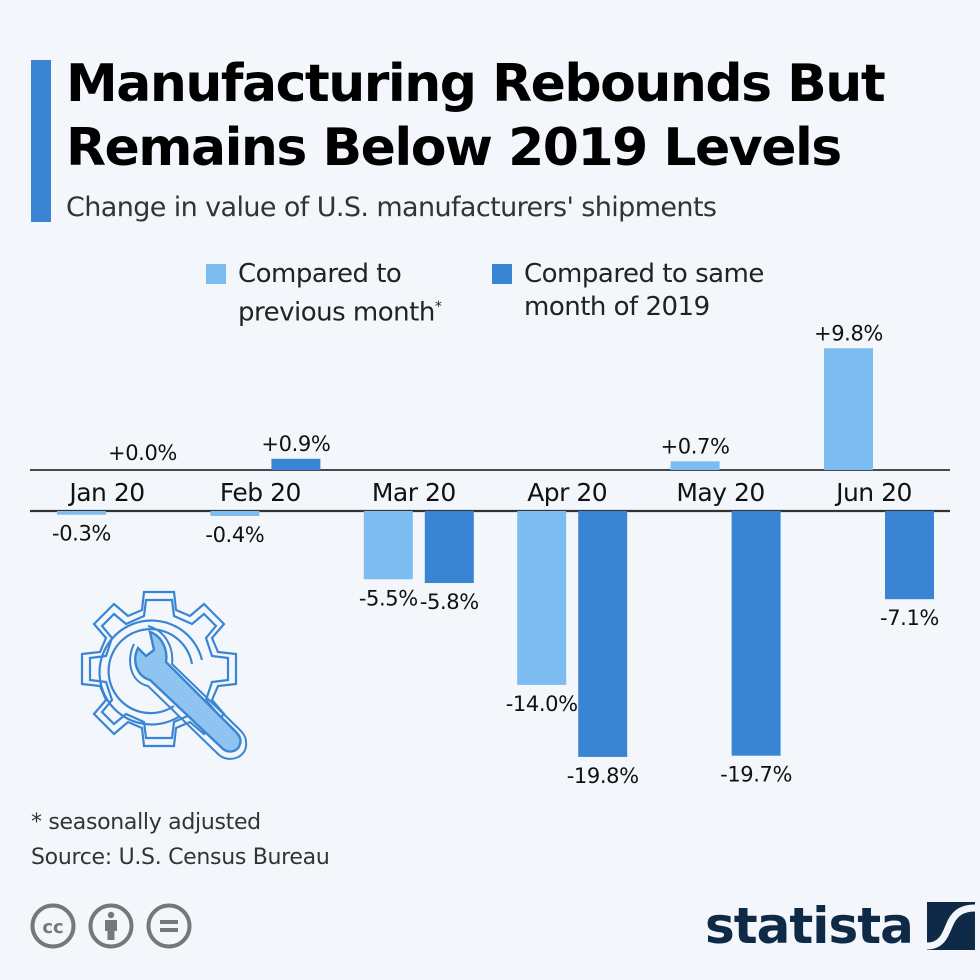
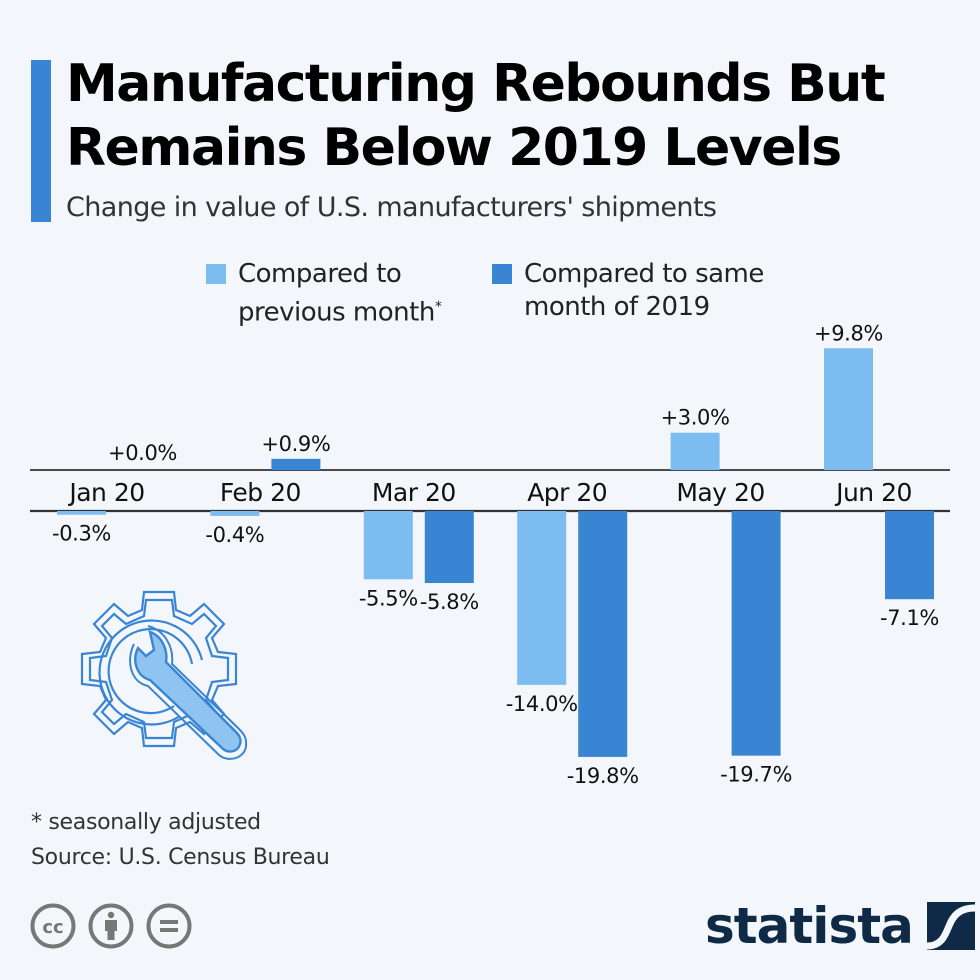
Compared to previous month*/May 20: +0.7% -> +3.0%
